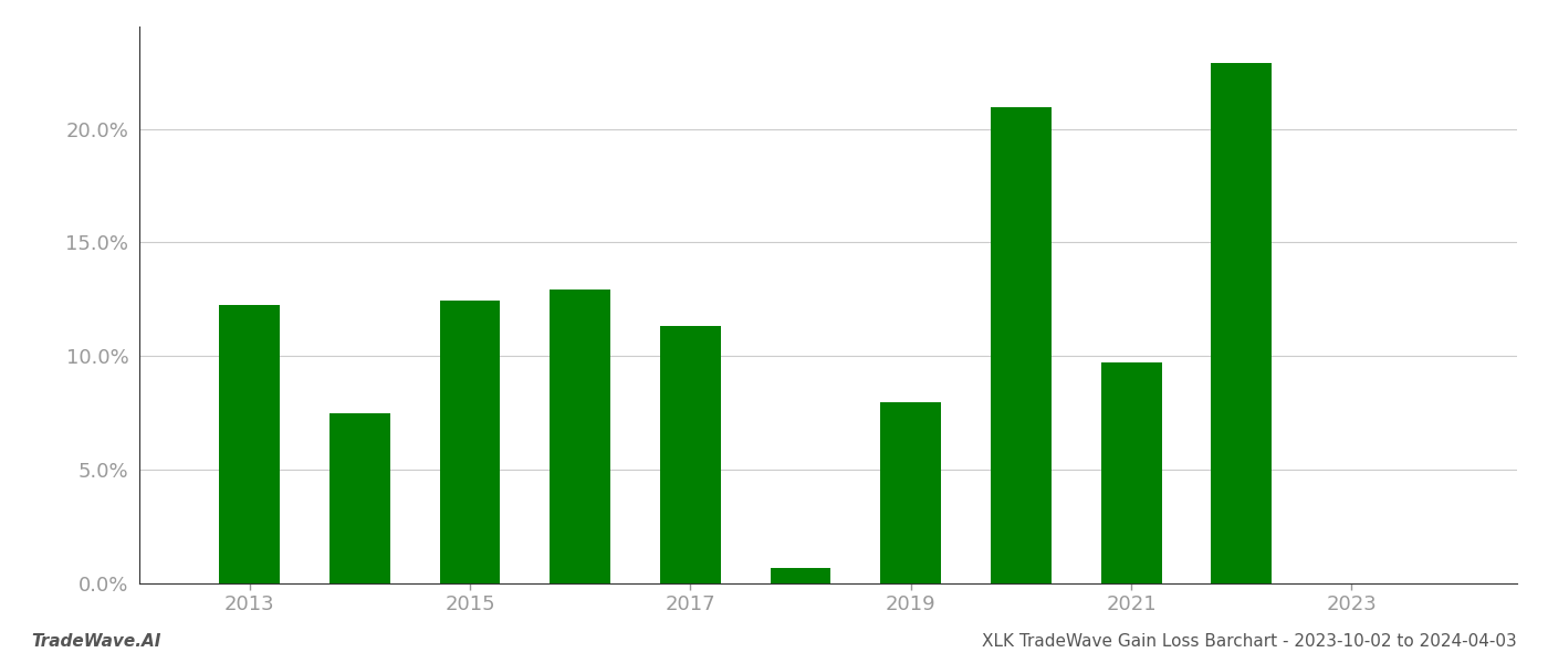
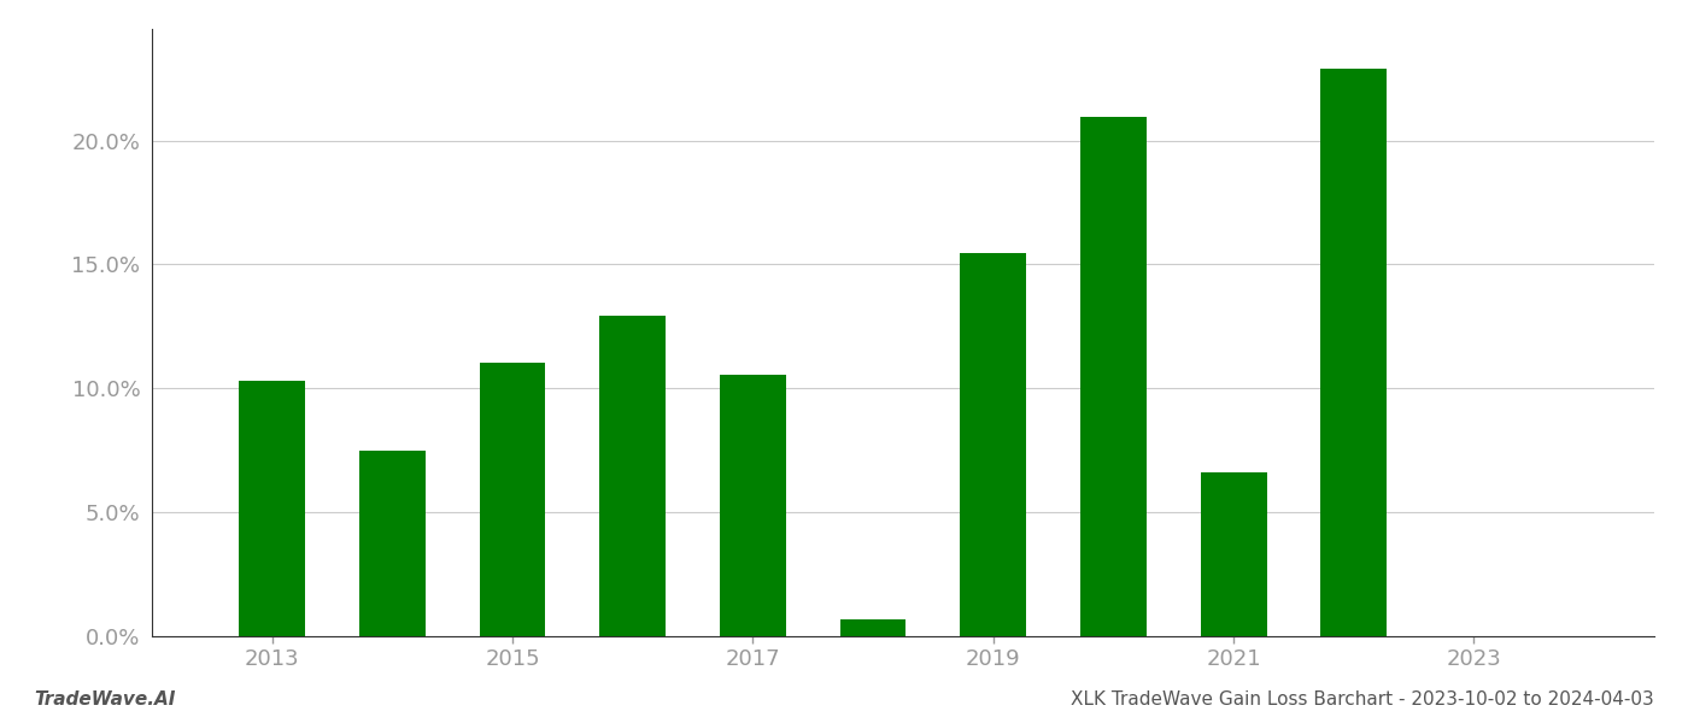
2013: 12.25% -> 10.30%
2015: 12.45% -> 11.05%
2017: 11.35% -> 10.55%
2019: 7.95% -> 15.45%
2021: 9.70% -> 6.60%
